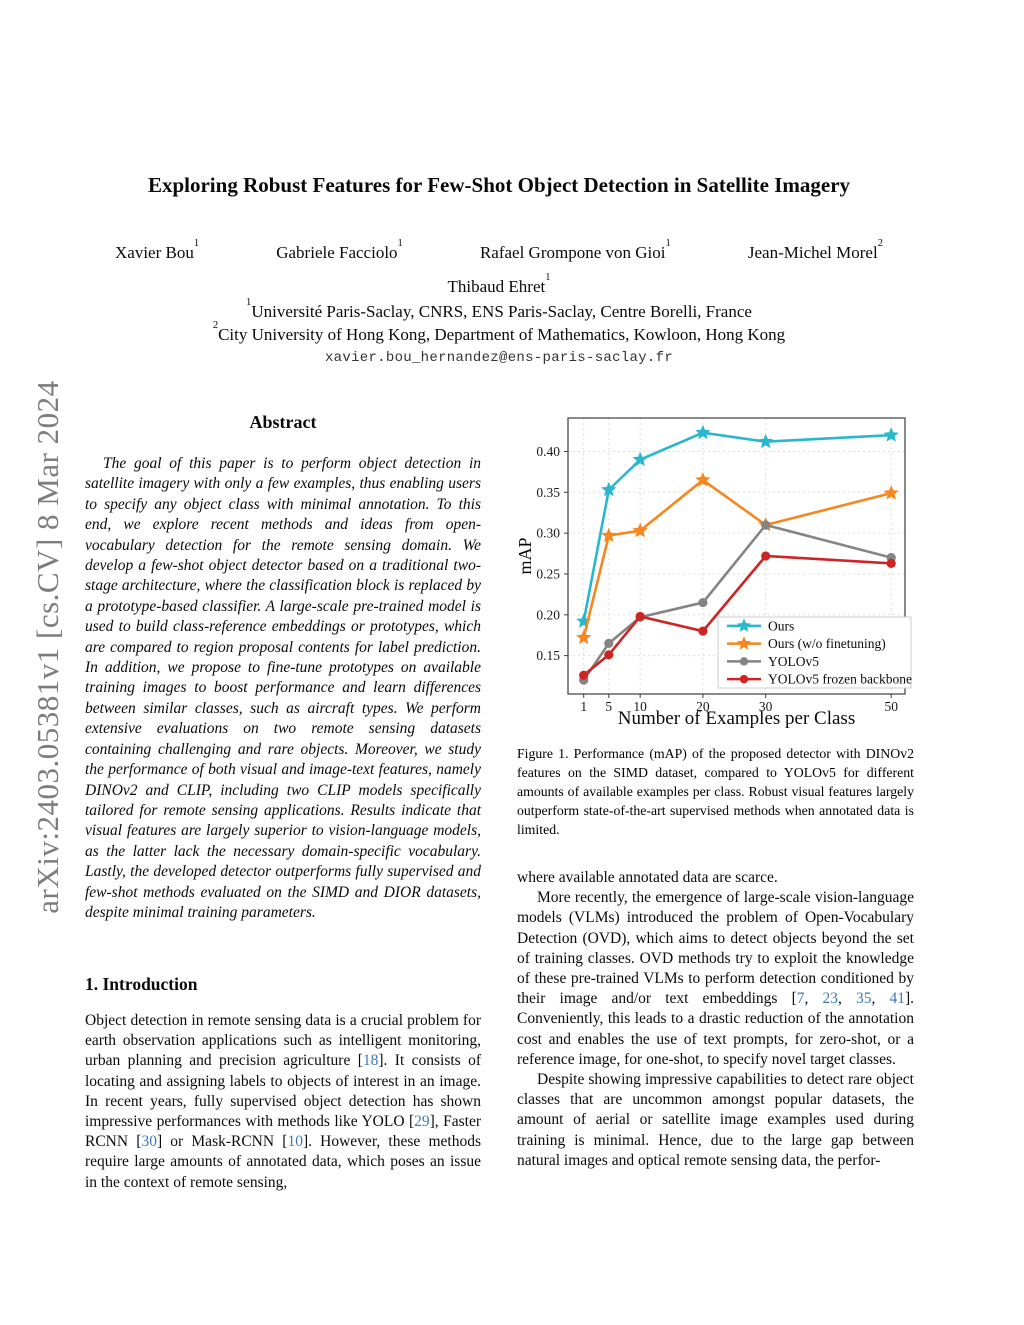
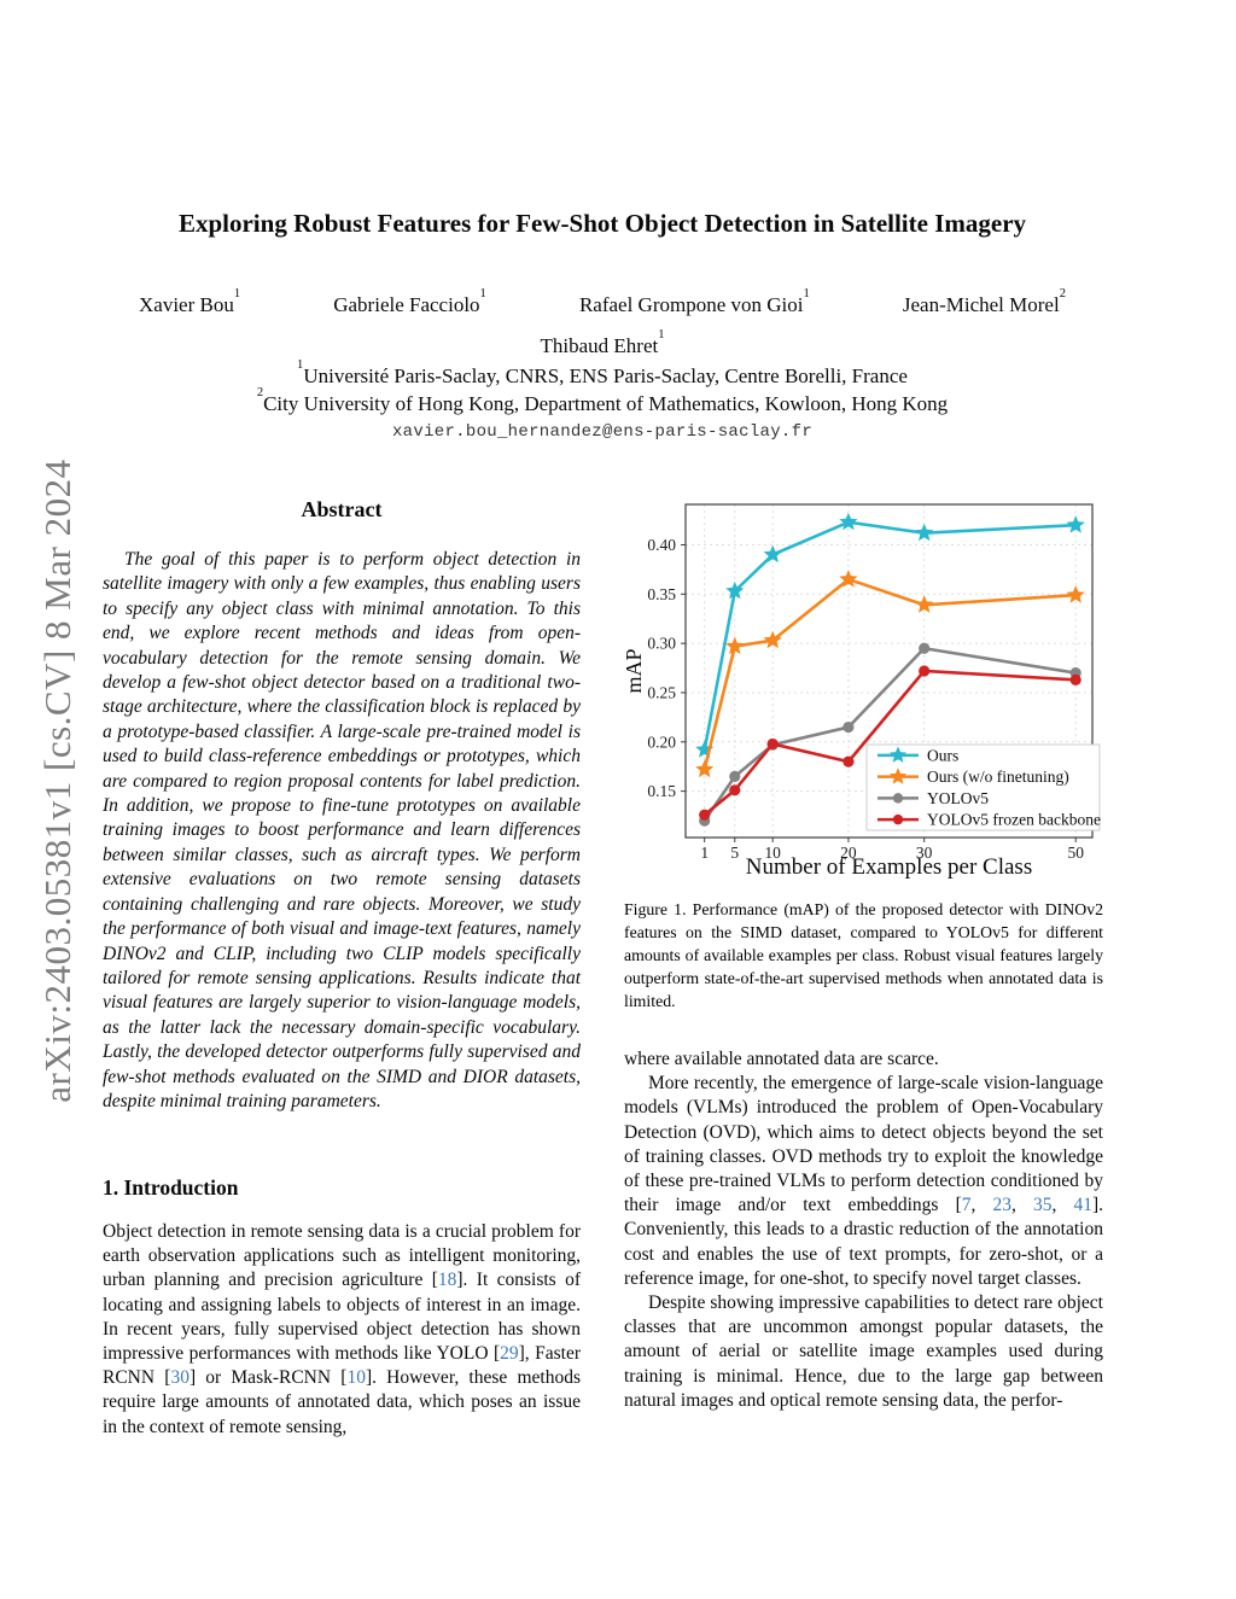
Ours (w/o finetuning)/30: 0.31 -> 0.34
YOLOv5/30: 0.31 -> 0.29
